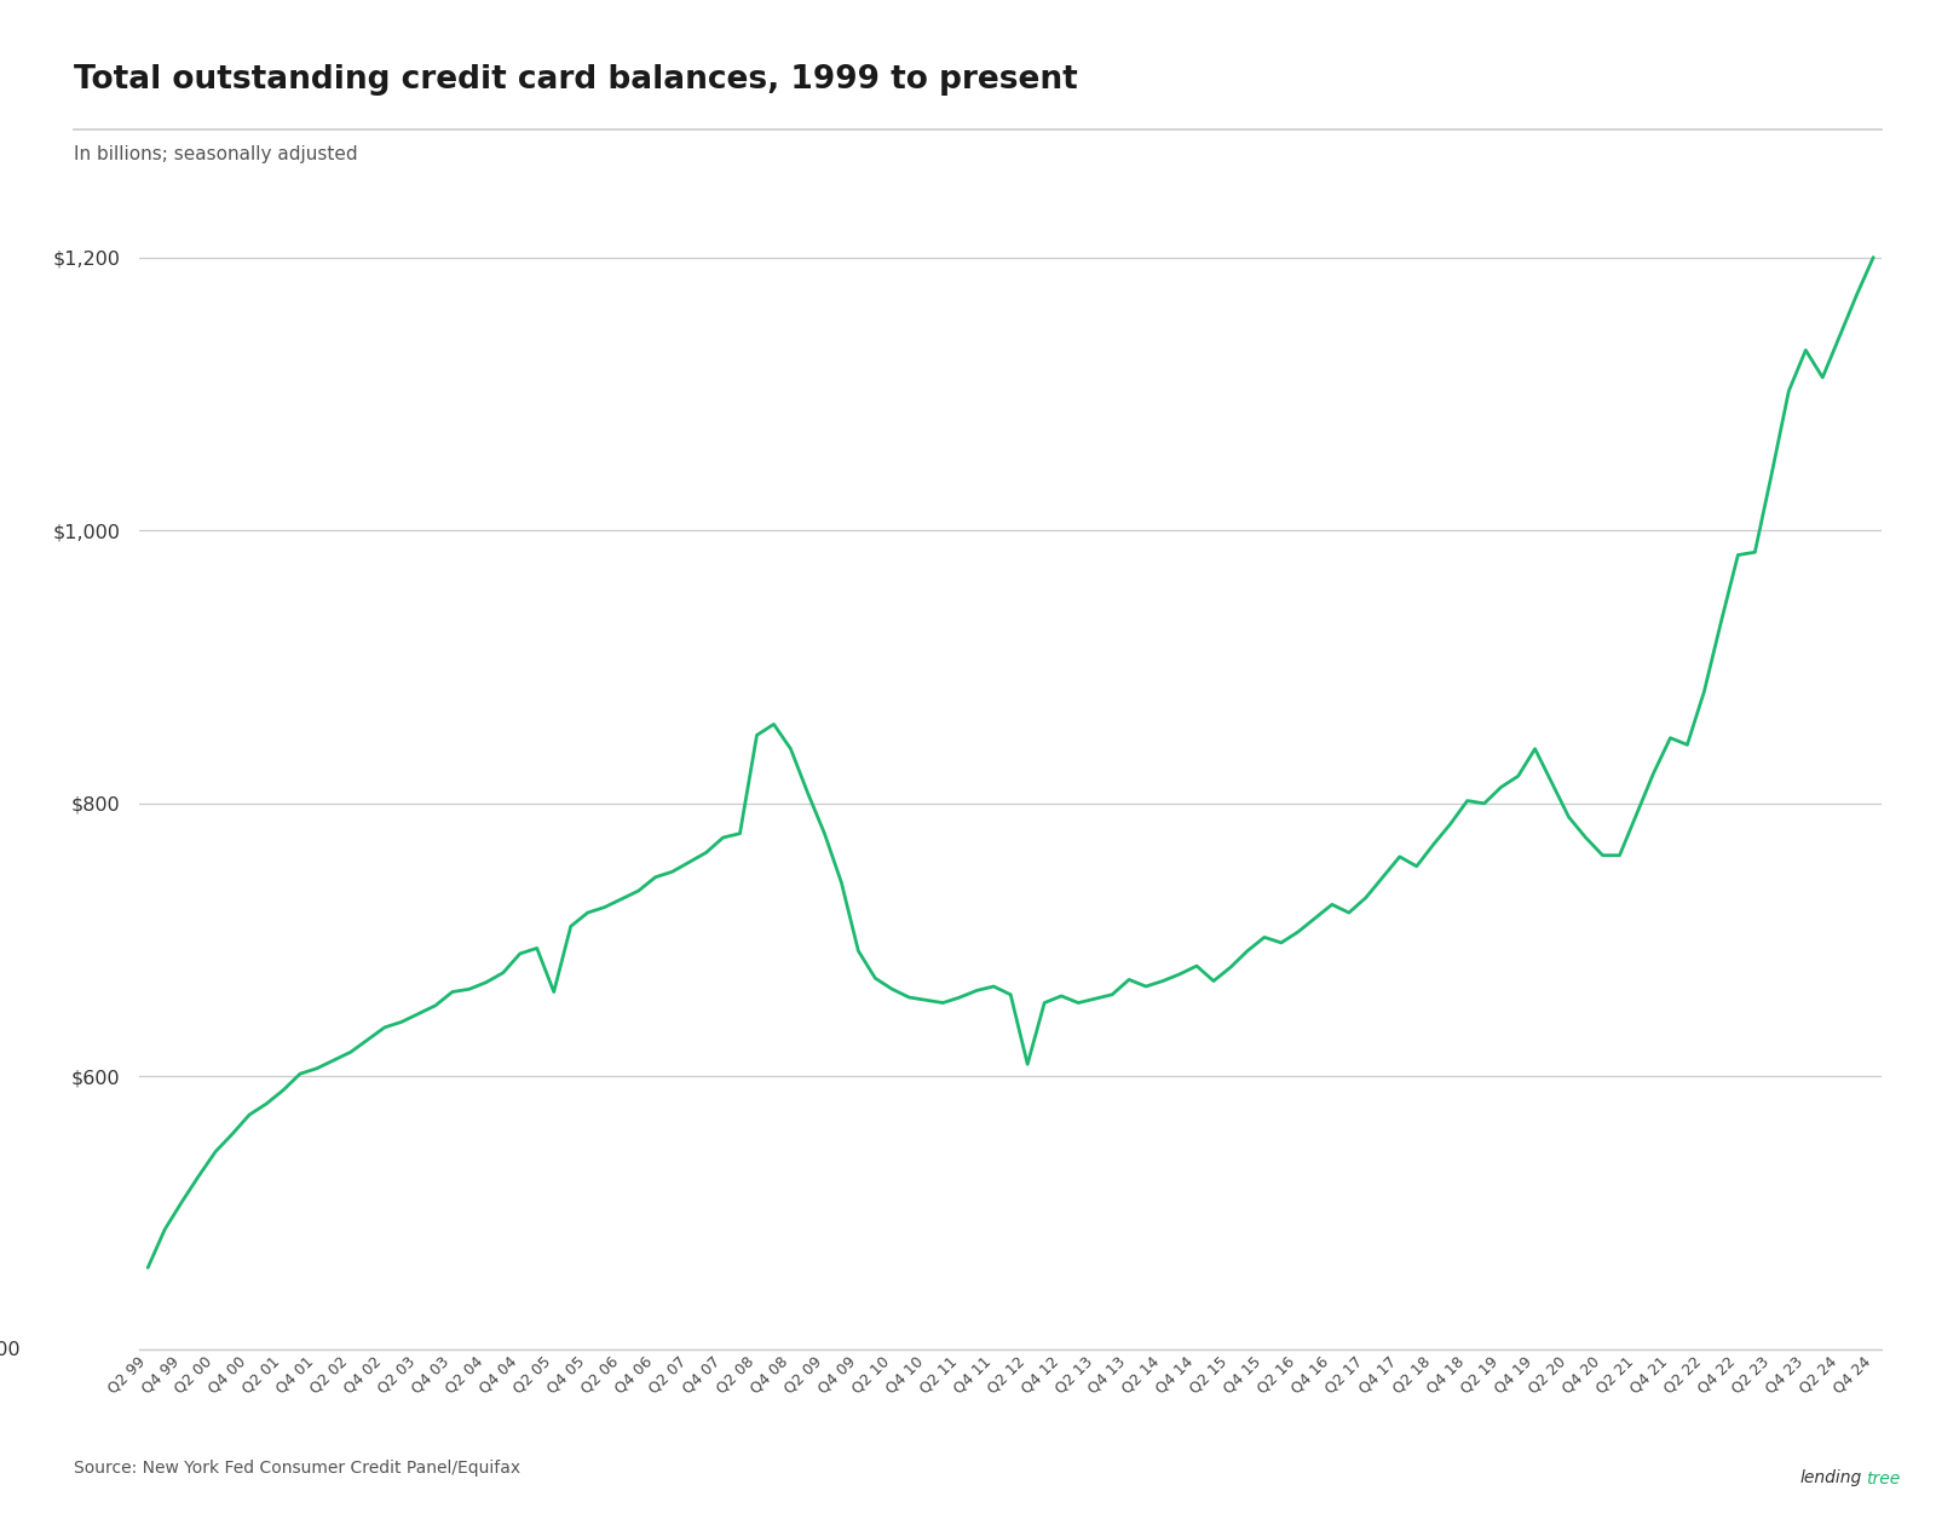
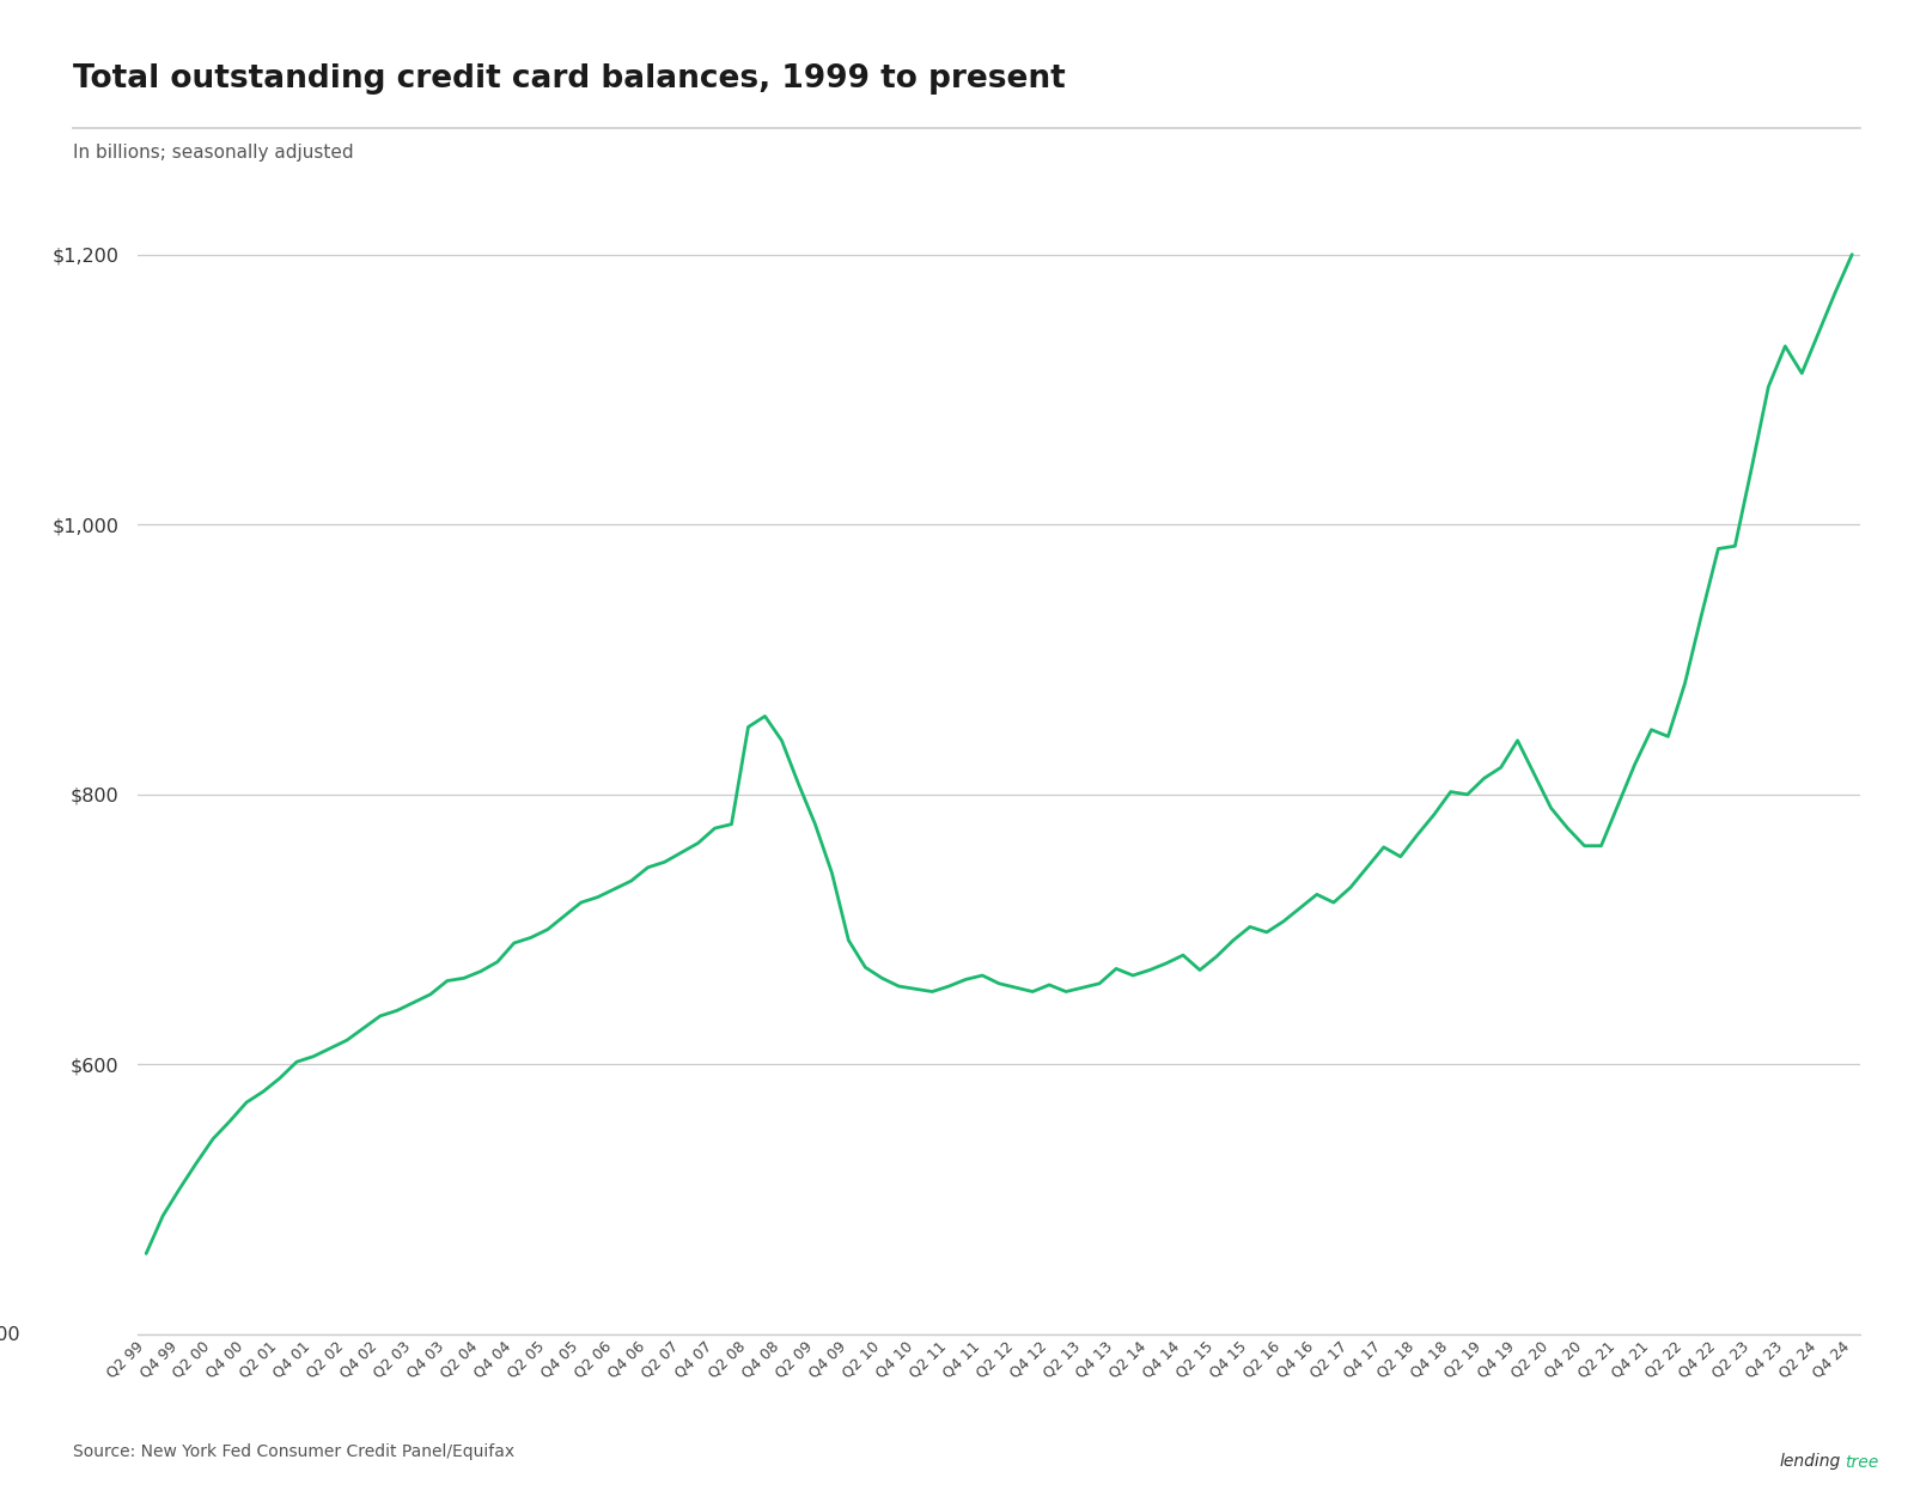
Q2 05: $662 -> $700
Q2 12: $609 -> $657
